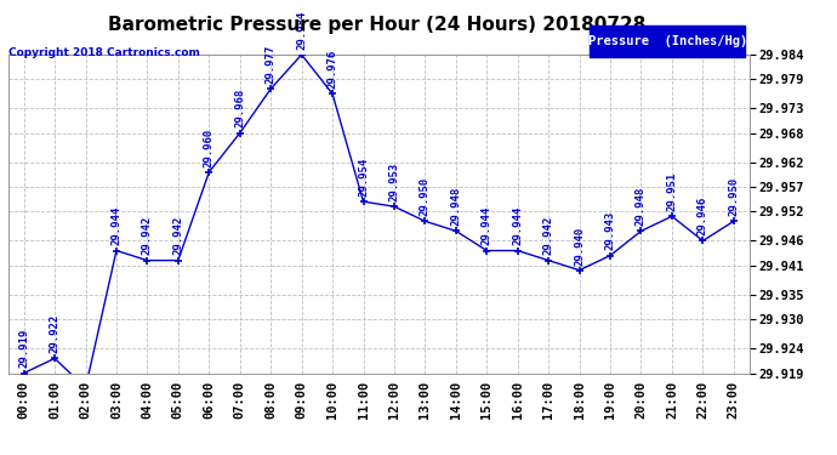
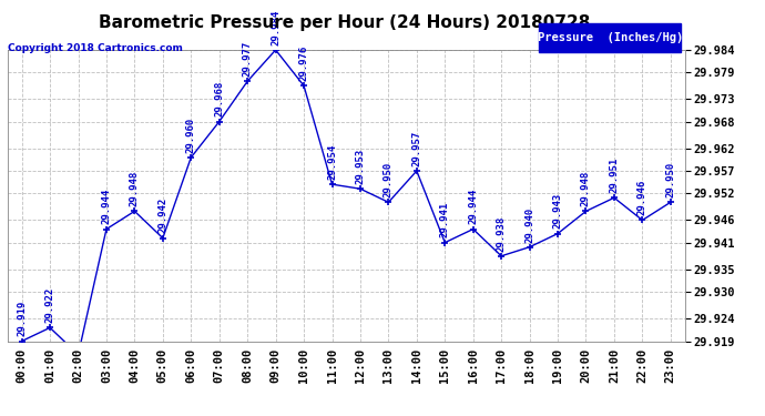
04:00: 29.942 -> 29.948
14:00: 29.948 -> 29.957
15:00: 29.944 -> 29.941
17:00: 29.942 -> 29.938
